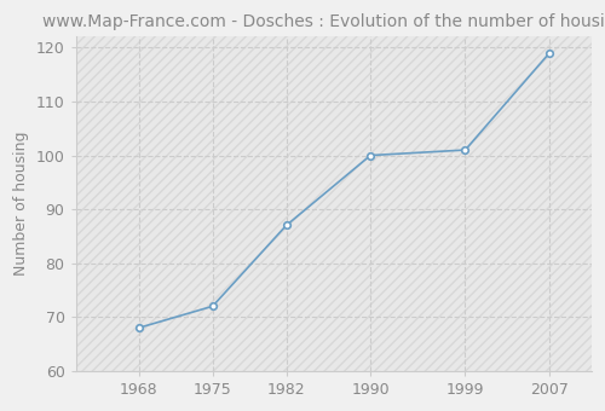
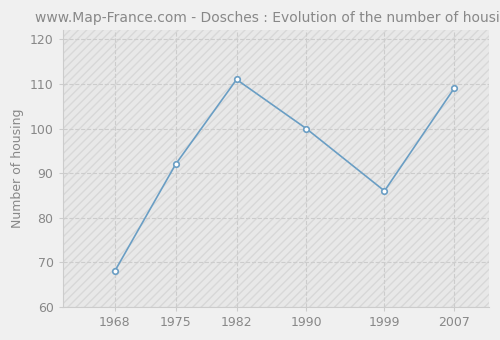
1975: 72 -> 92
1982: 87 -> 111
1999: 101 -> 86
2007: 119 -> 109
